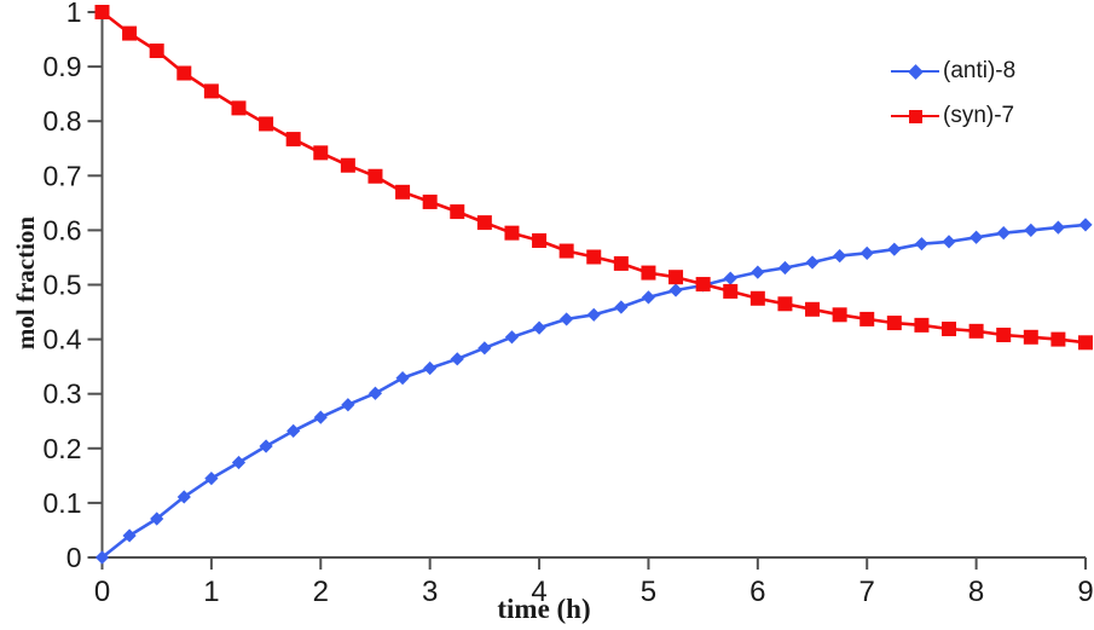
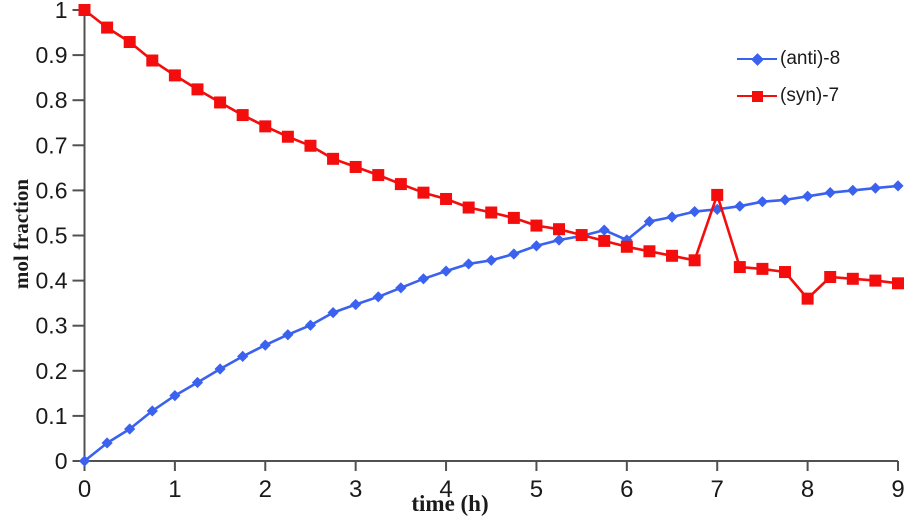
(anti)-8/6: 0.52 -> 0.49
(syn)-7/7: 0.44 -> 0.59
(syn)-7/8: 0.41 -> 0.36
